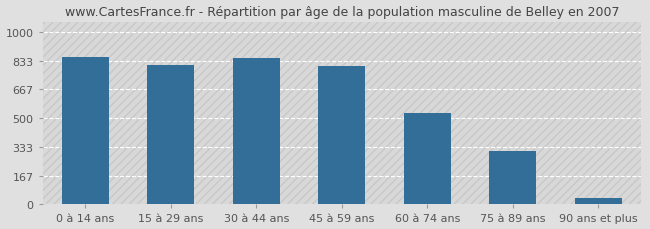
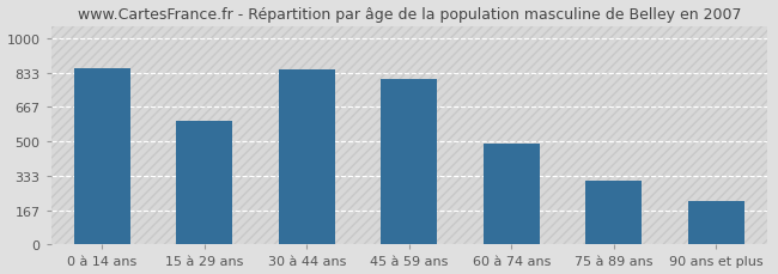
15 à 29 ans: 810 -> 600
60 à 74 ans: 530 -> 490
90 ans et plus: 40 -> 210
